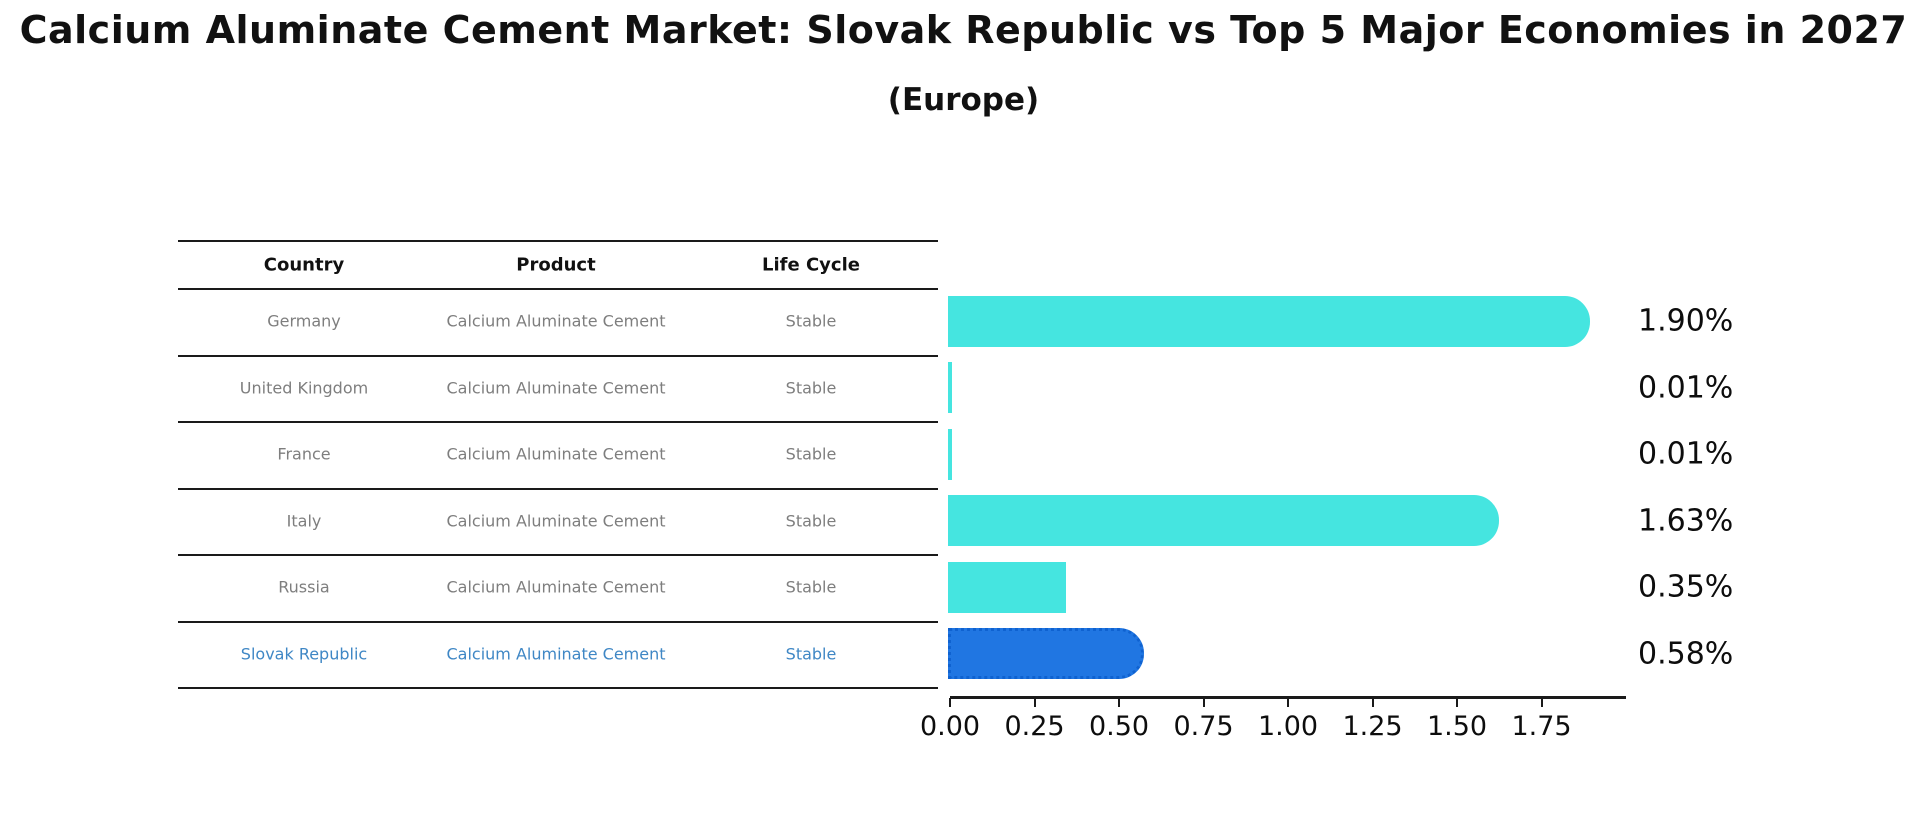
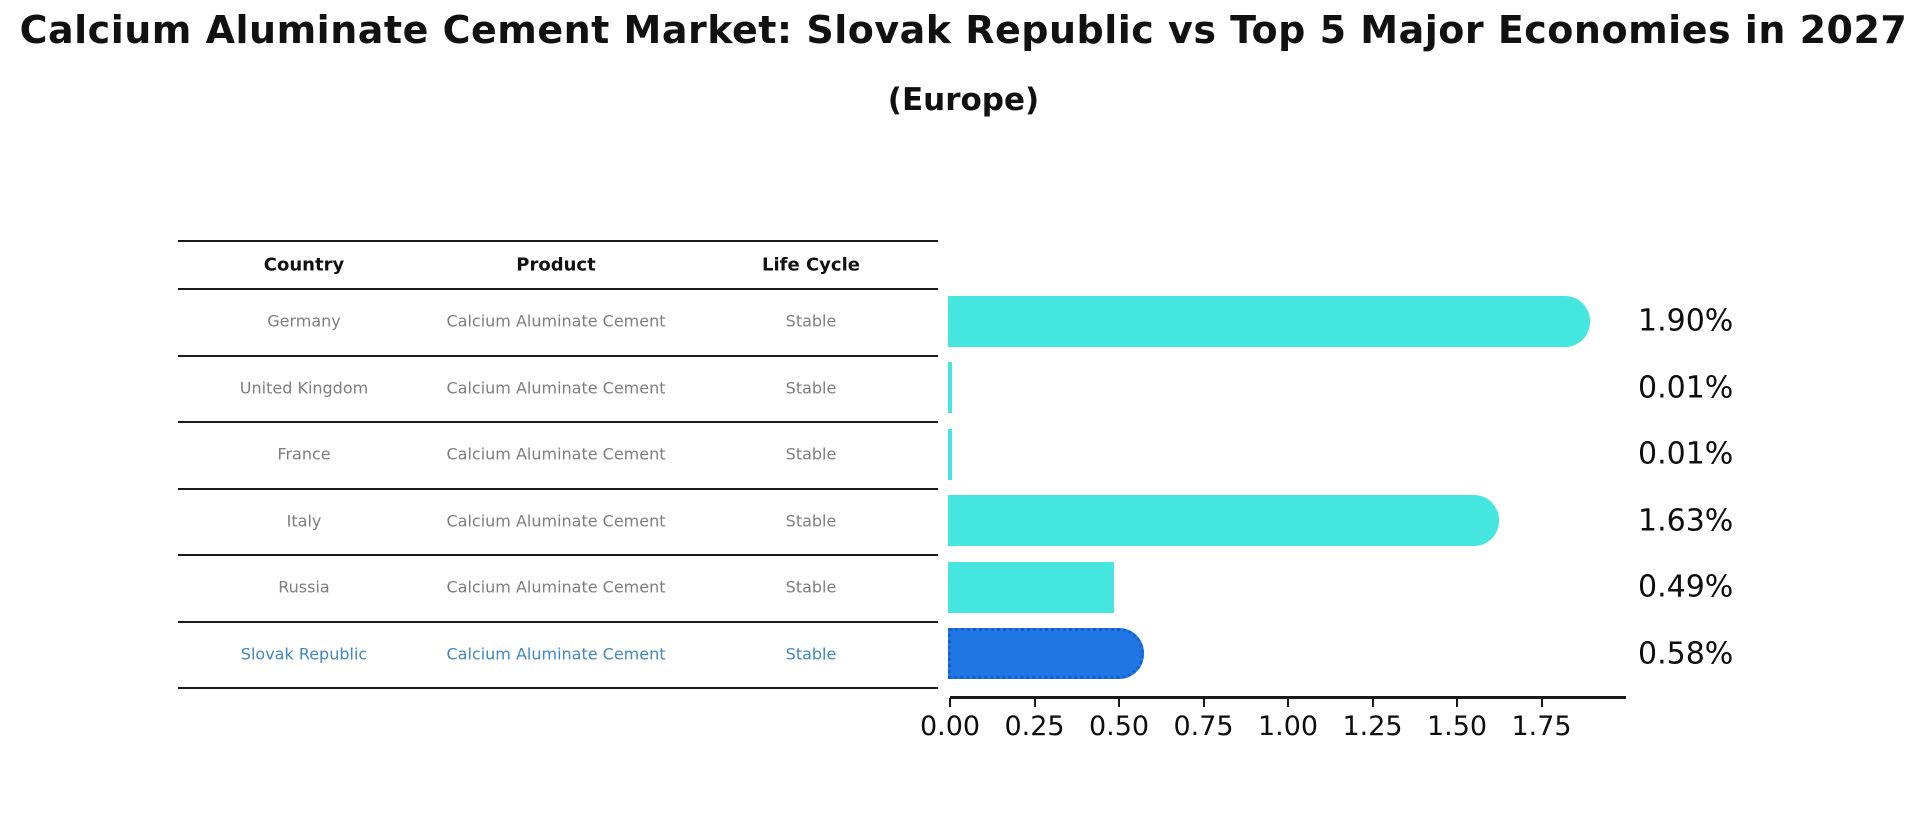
Russia: 0.35% -> 0.49%
